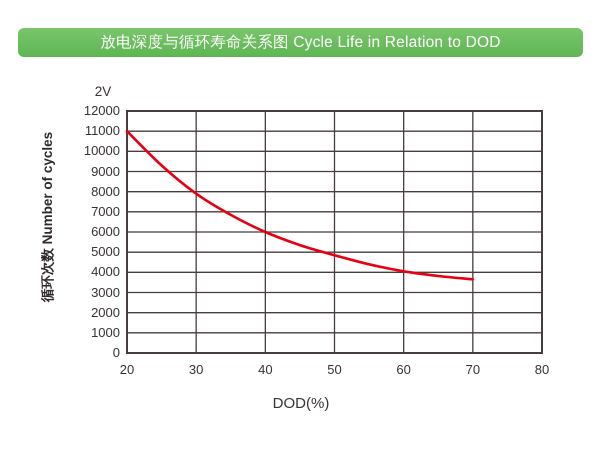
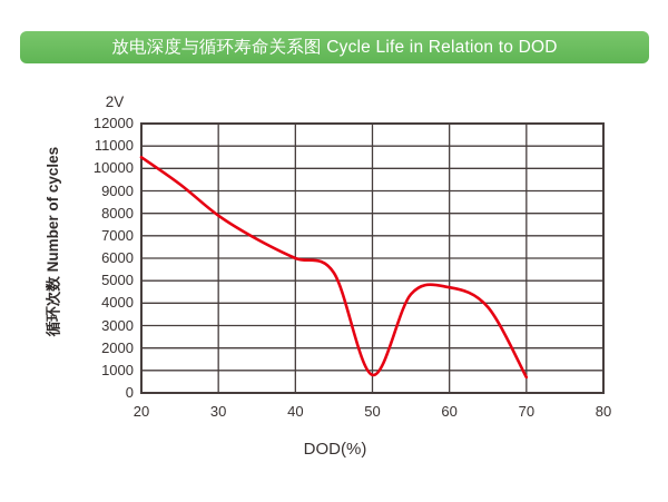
20: 11000 -> 10500
50: 4800 -> 800
60: 4000 -> 4700
70: 3600 -> 700
